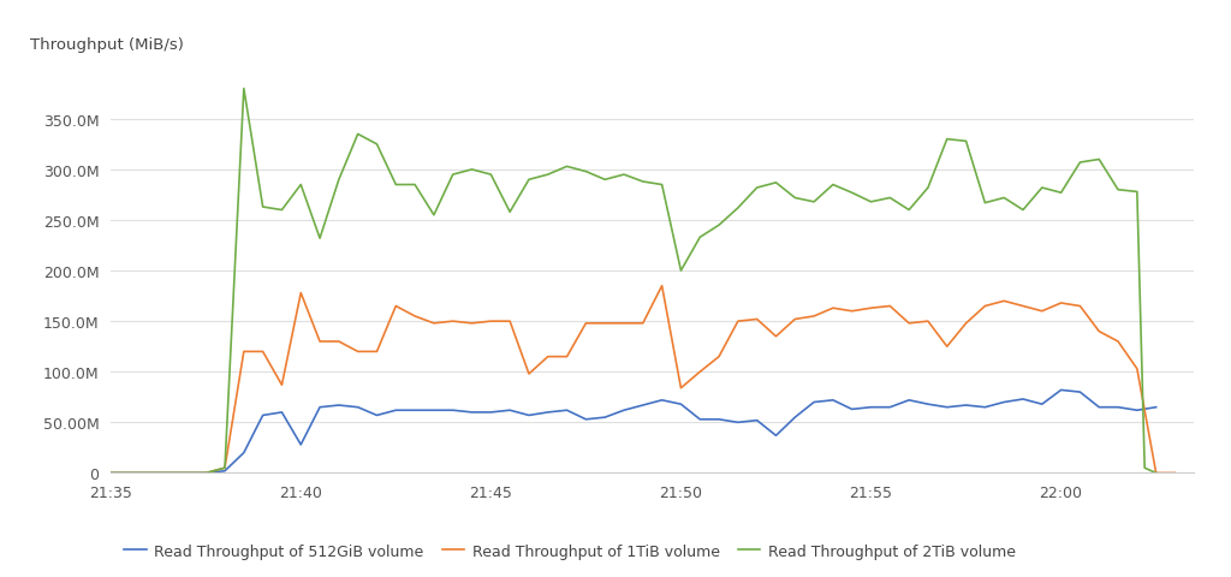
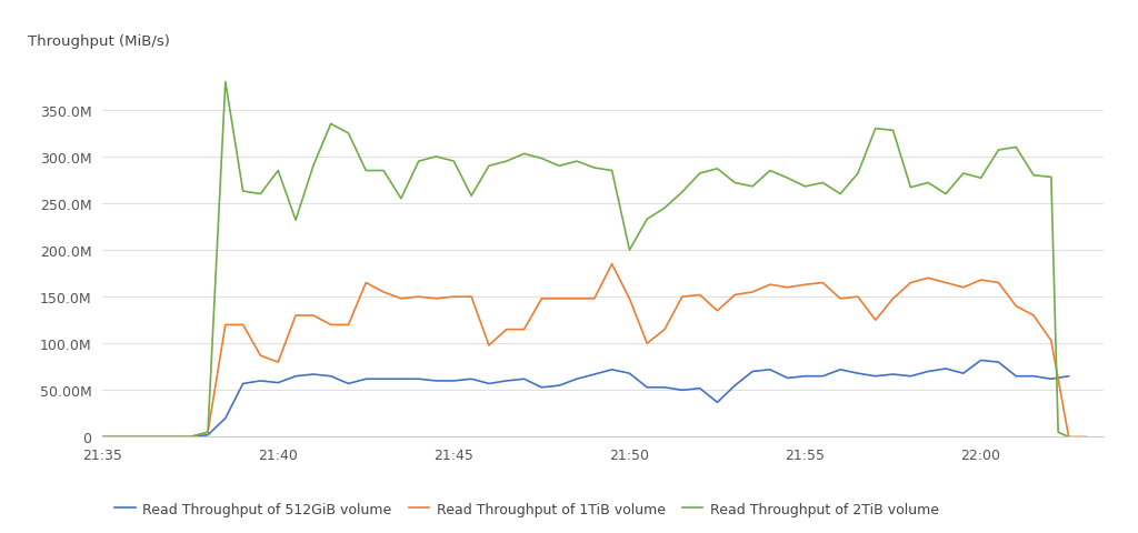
Read Throughput of 512GiB volume/21:40: 28M -> 58M
Read Throughput of 1TiB volume/21:40: 178M -> 80M
Read Throughput of 1TiB volume/21:50: 84M -> 148M
